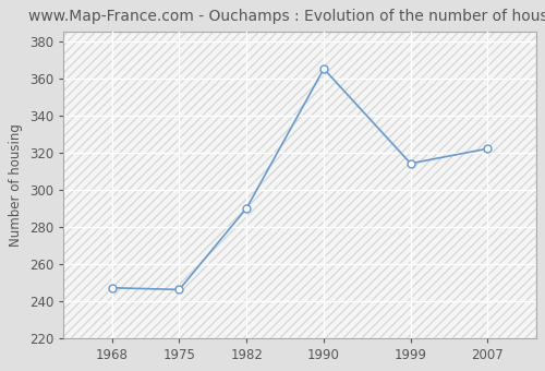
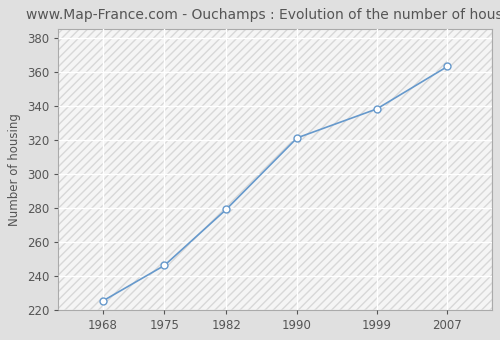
1968: 247 -> 225
1982: 290 -> 279
1990: 365 -> 321
1999: 314 -> 338
2007: 322 -> 363
